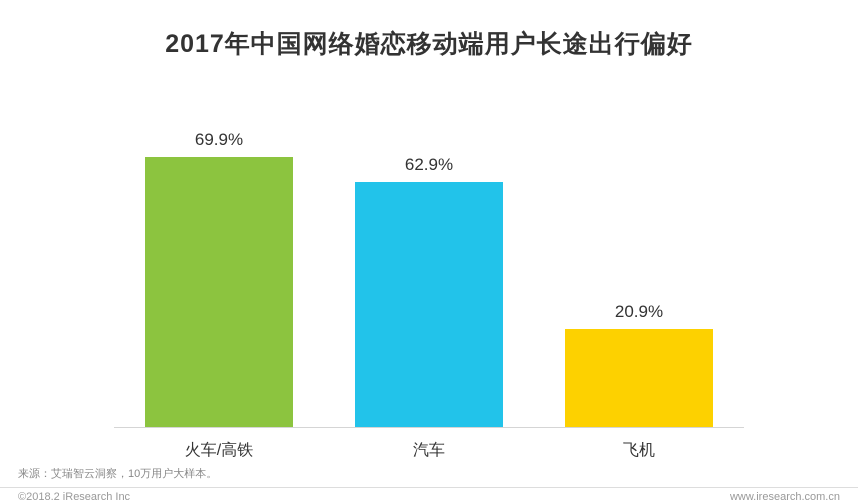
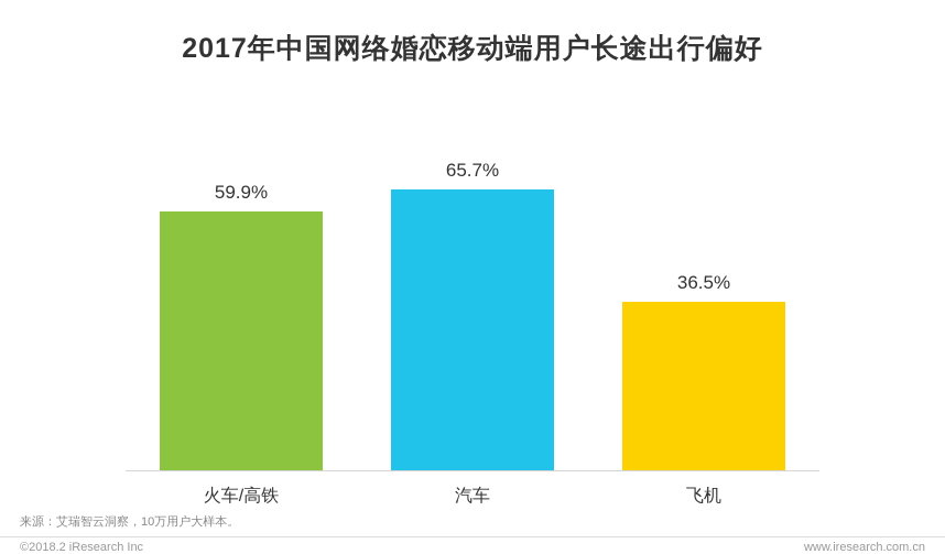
火车/高铁: 69.9% -> 59.9%
汽车: 62.9% -> 65.7%
飞机: 20.9% -> 36.5%
